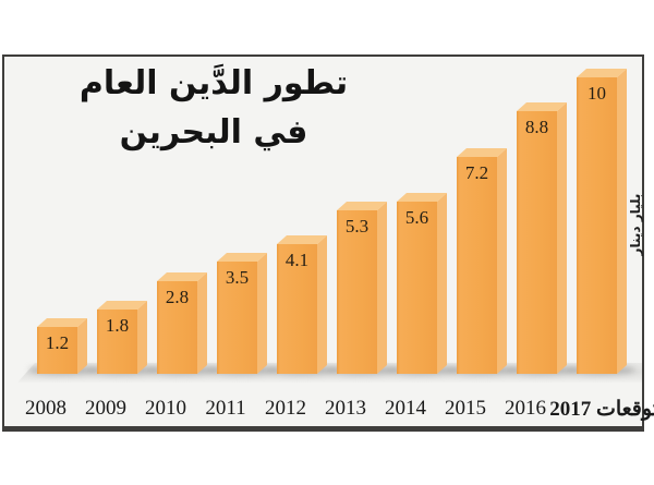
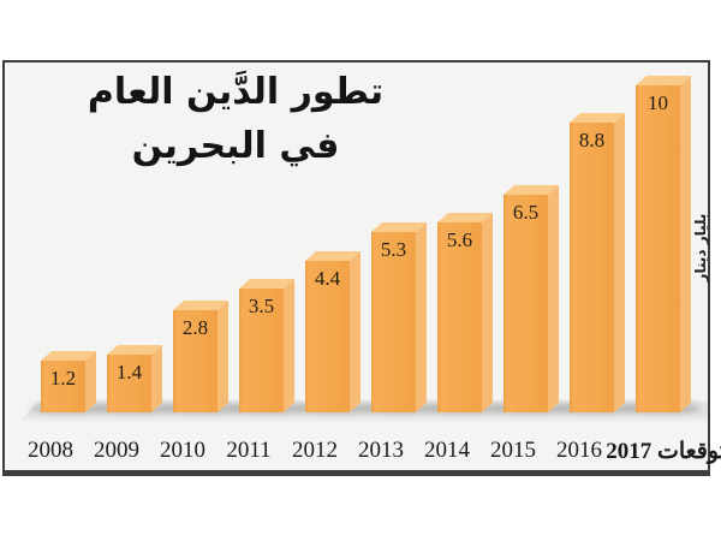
2009: 1.8 -> 1.4
2012: 4.1 -> 4.4
2015: 7.2 -> 6.5
